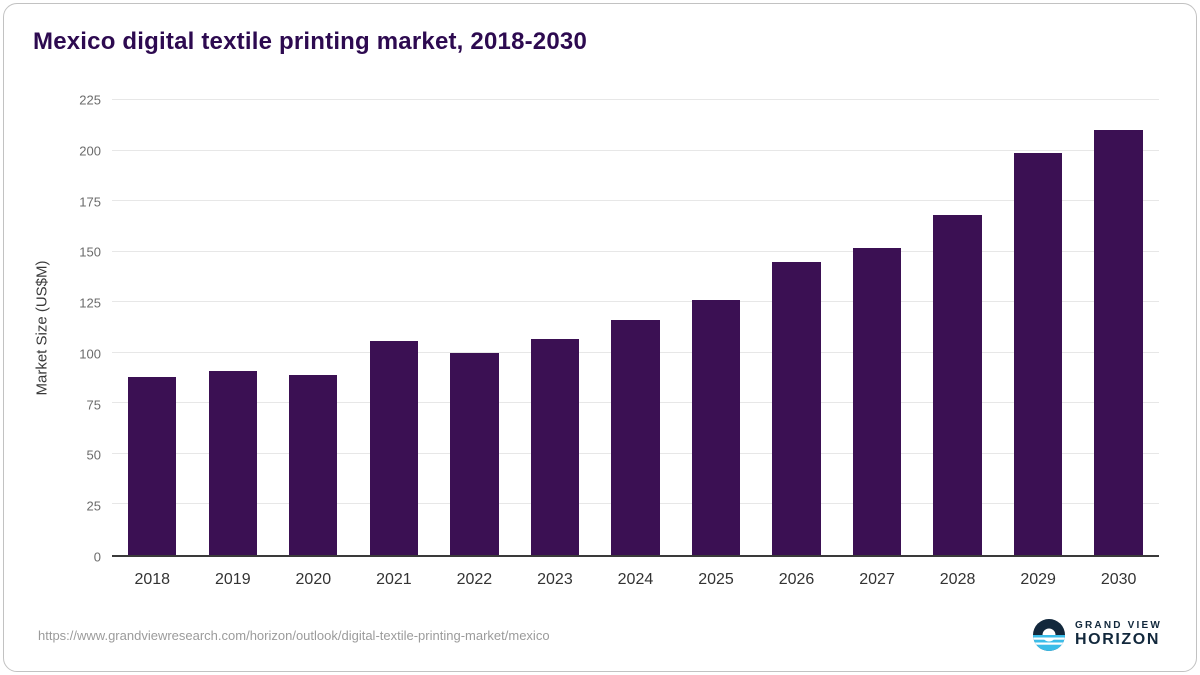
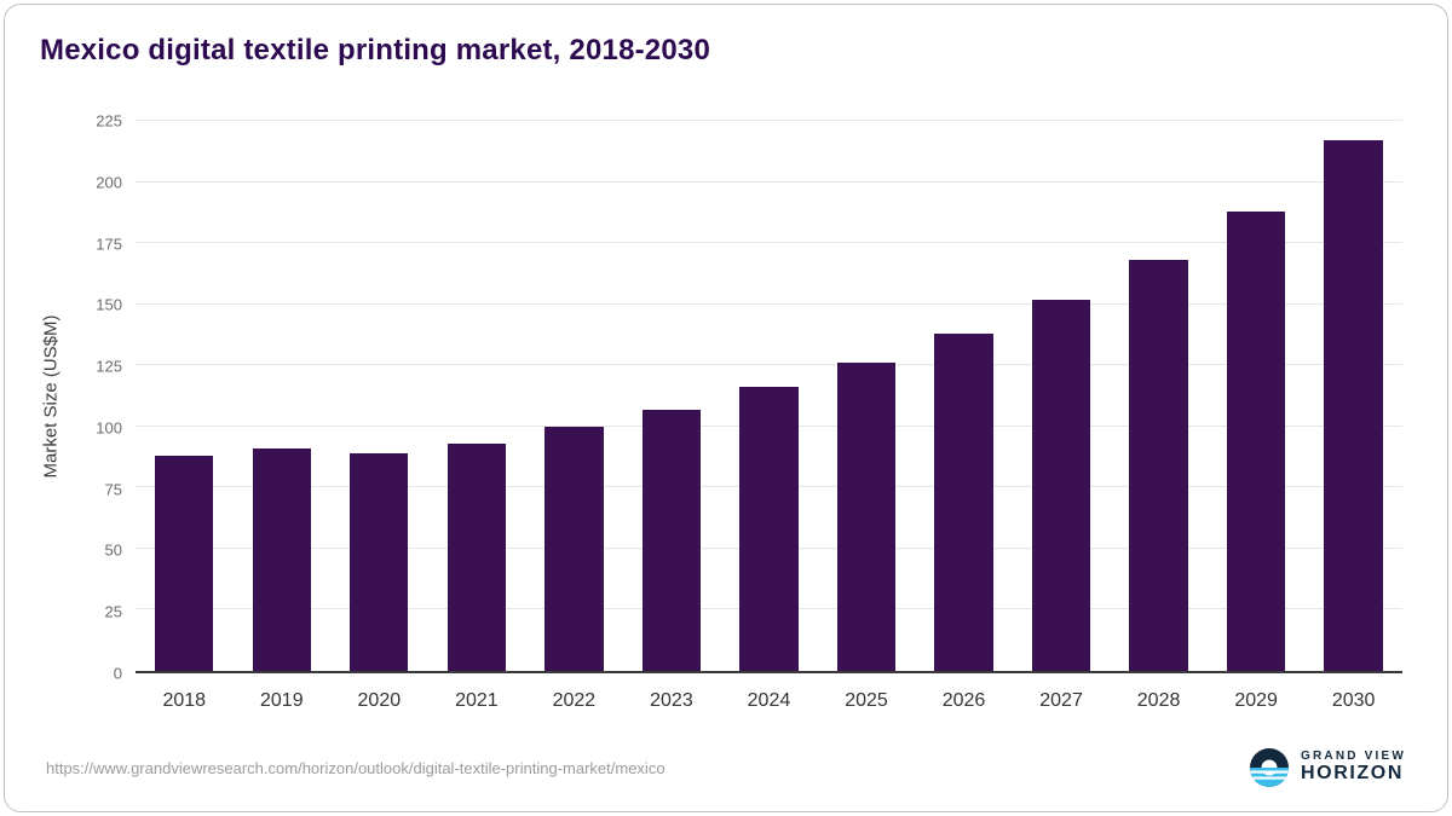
2021: 106 -> 93
2026: 145 -> 138
2029: 199 -> 188
2030: 210 -> 217
